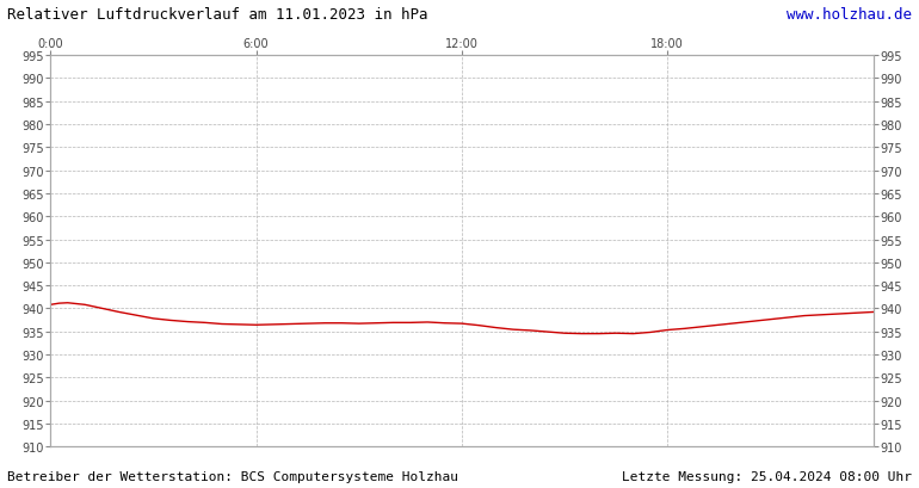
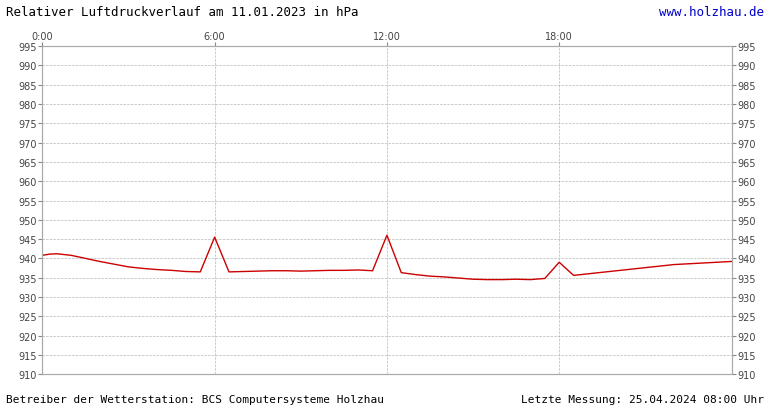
6:00: 936.4 -> 945.5
12:00: 936.7 -> 946.0
18:00: 935.3 -> 939.0
